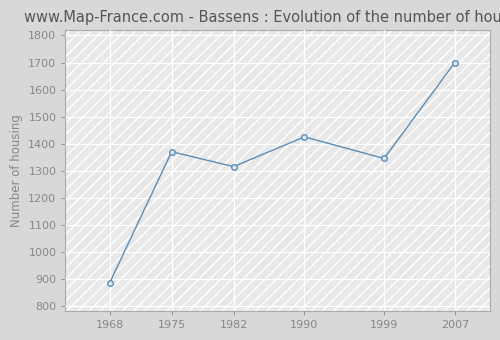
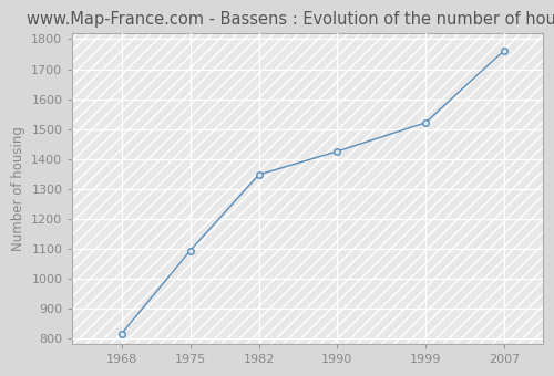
1968: 885 -> 815
1975: 1370 -> 1093
1982: 1315 -> 1347
1999: 1345 -> 1521
2007: 1700 -> 1762
